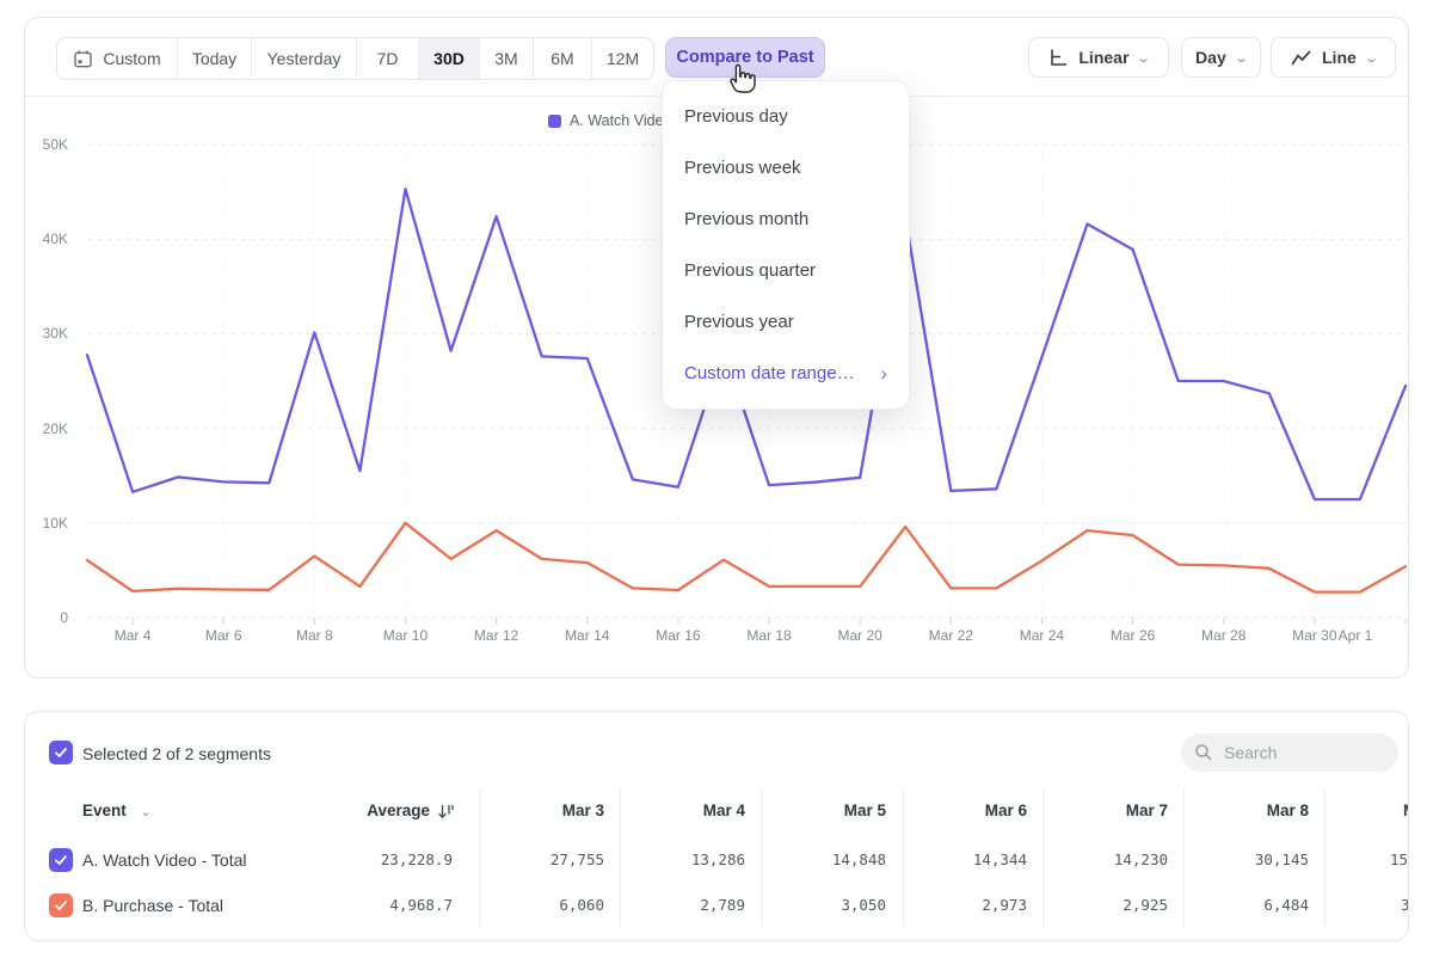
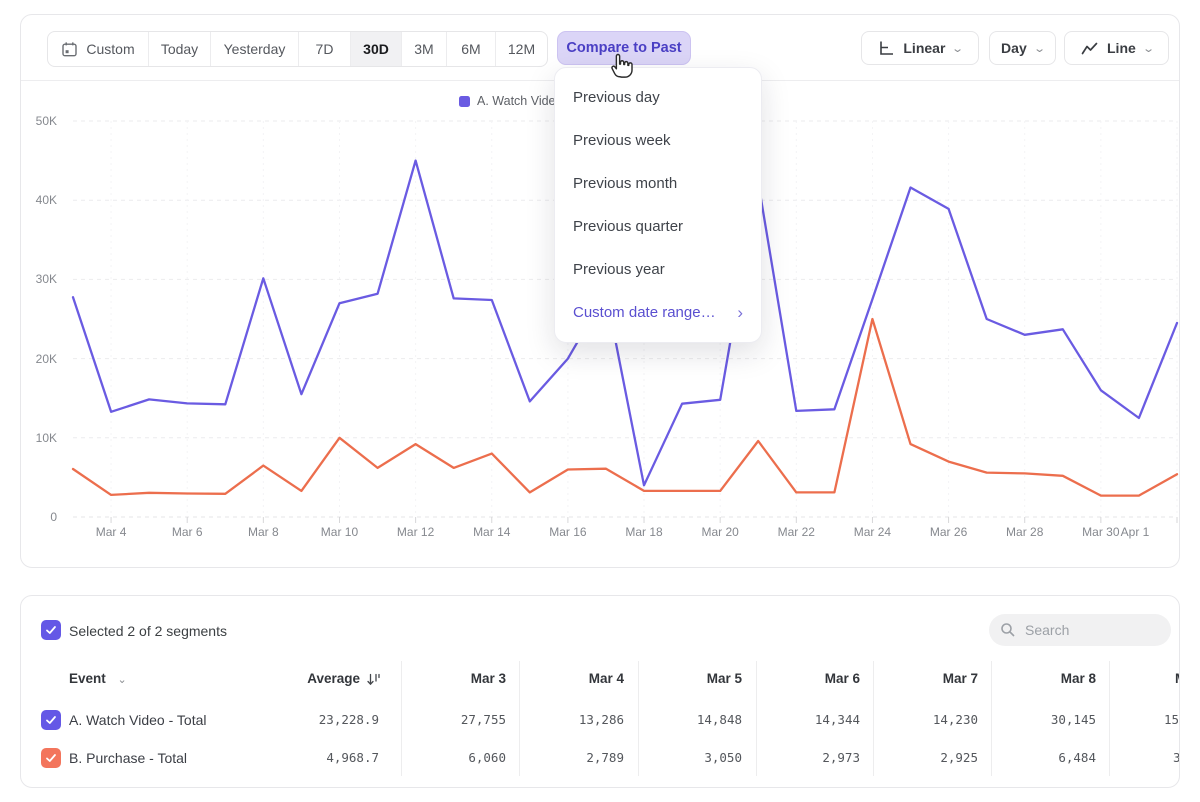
A. Watch Video - Total/Mar 10: 45K -> 27K
A. Watch Video - Total/Mar 12: 42K -> 45K
B. Purchase - Total/Mar 14: 6K -> 8K
A. Watch Video - Total/Mar 16: 14K -> 20K
B. Purchase - Total/Mar 16: 3K -> 6K
A. Watch Video - Total/Mar 18: 14K -> 4K
B. Purchase - Total/Mar 24: 6K -> 25K
B. Purchase - Total/Mar 26: 9K -> 7K
A. Watch Video - Total/Mar 28: 25K -> 23K
A. Watch Video - Total/Mar 30: 12K -> 16K
